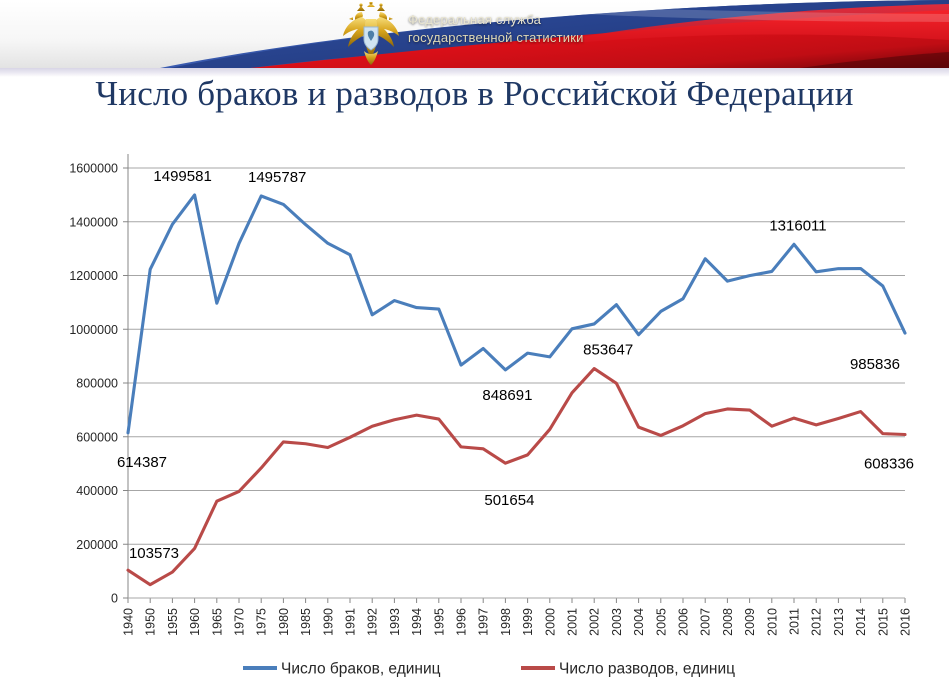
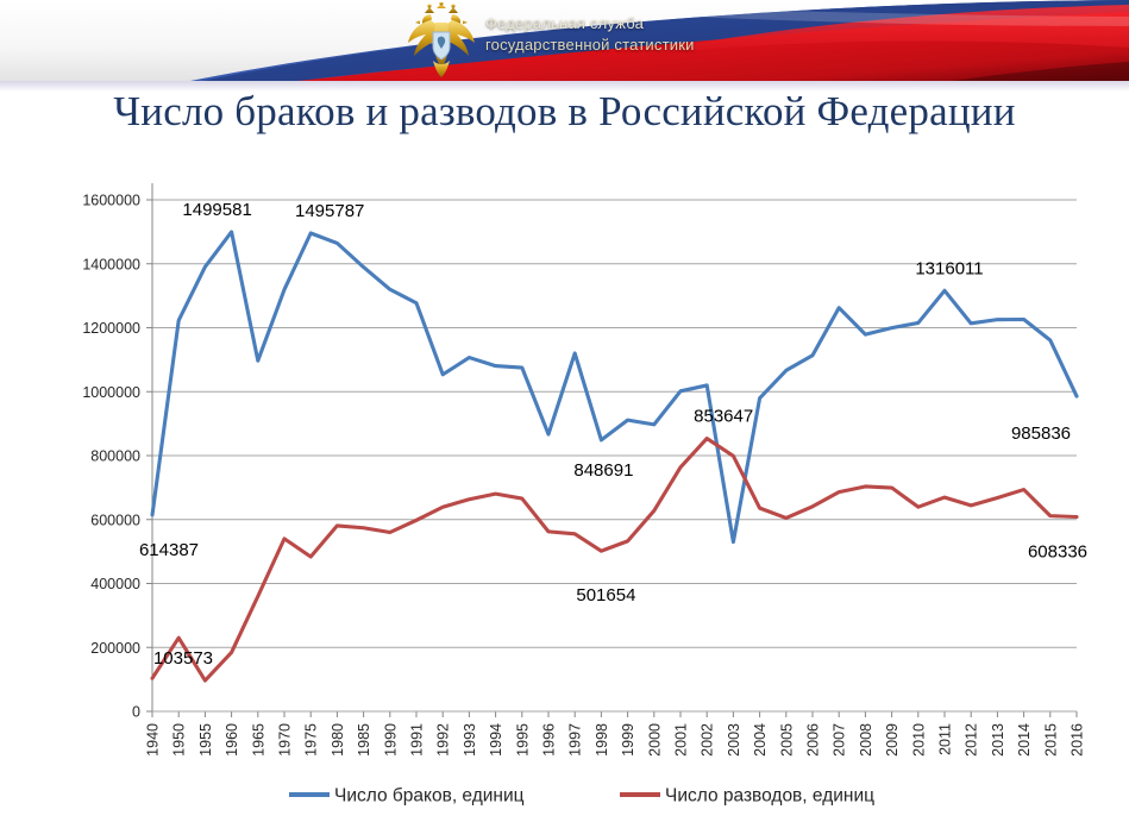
Число разводов, единиц/1950: 50000 -> 230000
Число разводов, единиц/1970: 400000 -> 540000
Число браков, единиц/1997: 930000 -> 1120000
Число браков, единиц/2003: 1090000 -> 530000
